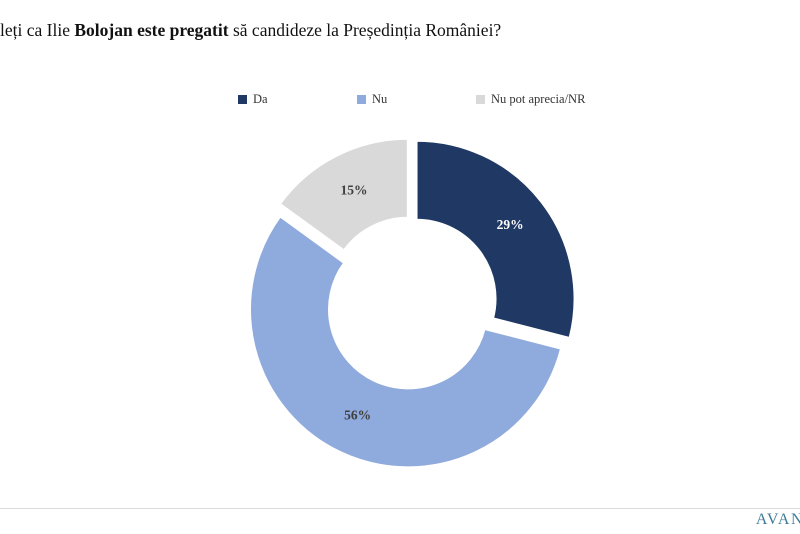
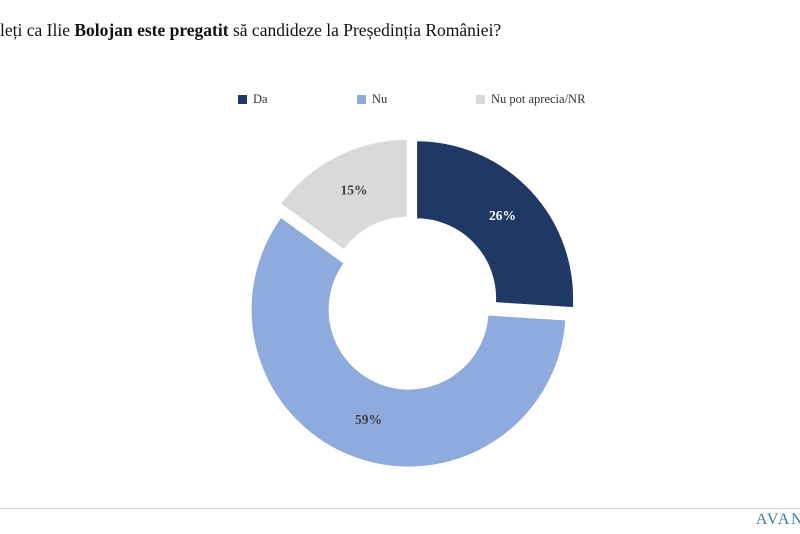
Da: 29% -> 26%
Nu: 56% -> 59%
